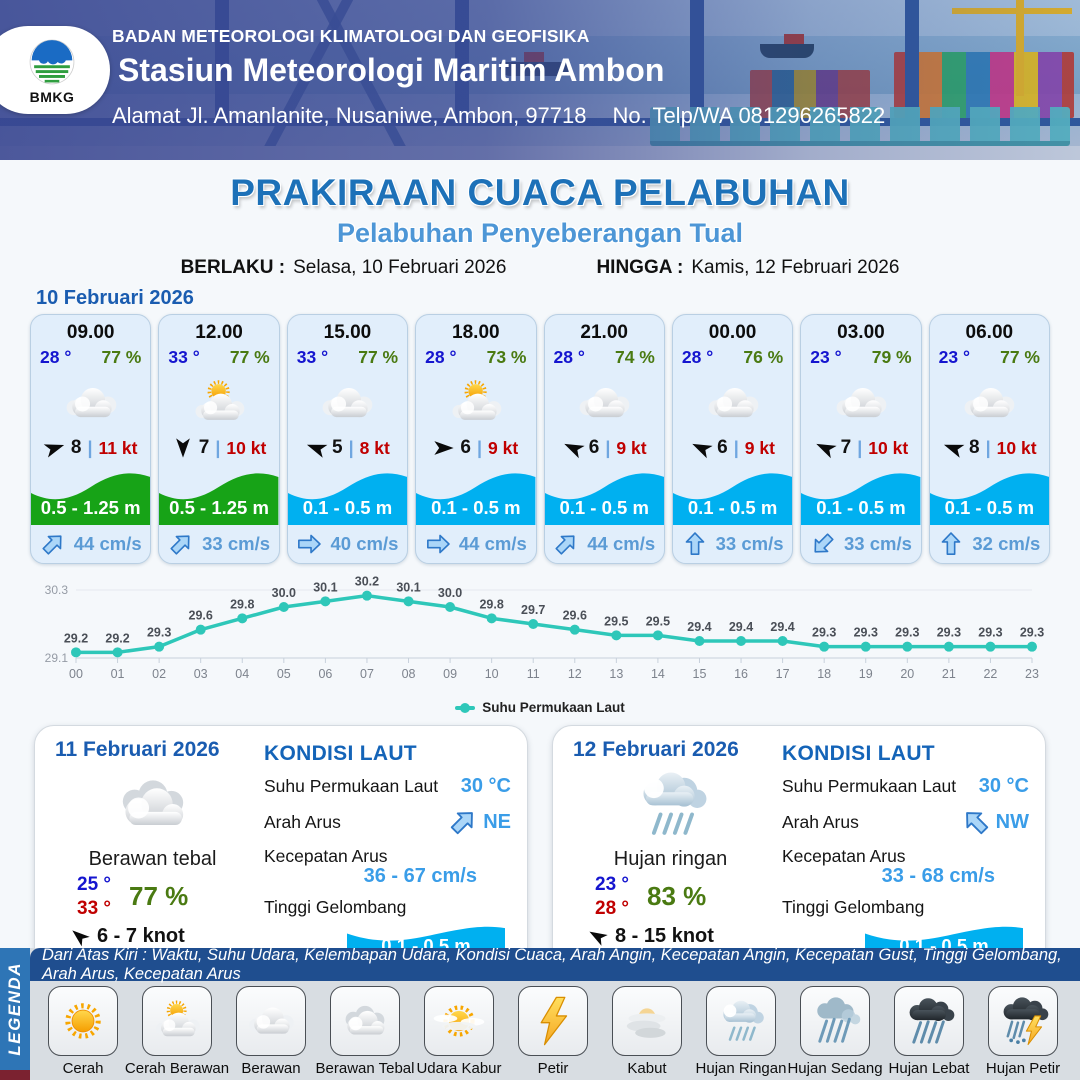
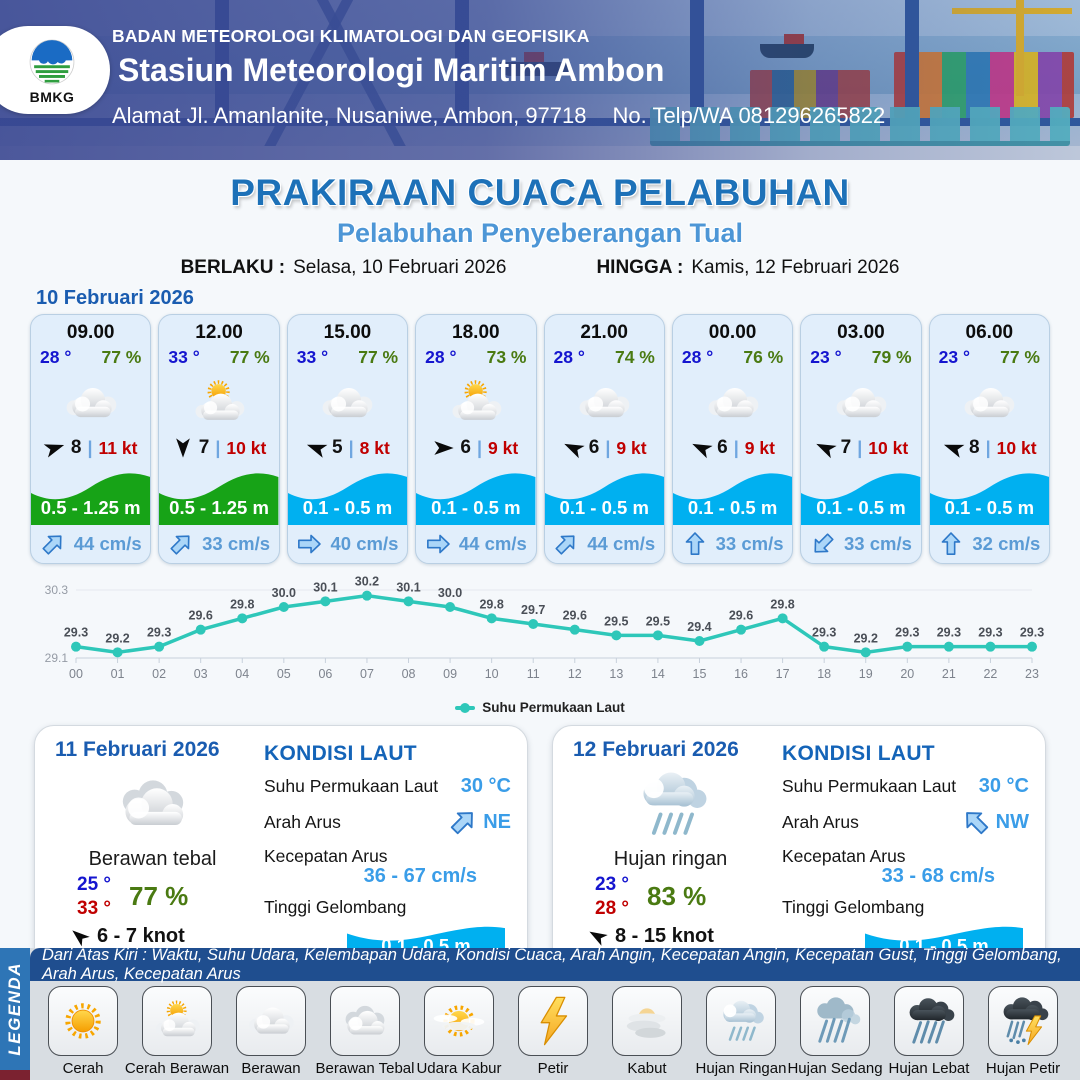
00: 29.2 -> 29.3
16: 29.4 -> 29.6
17: 29.4 -> 29.8
19: 29.3 -> 29.2
